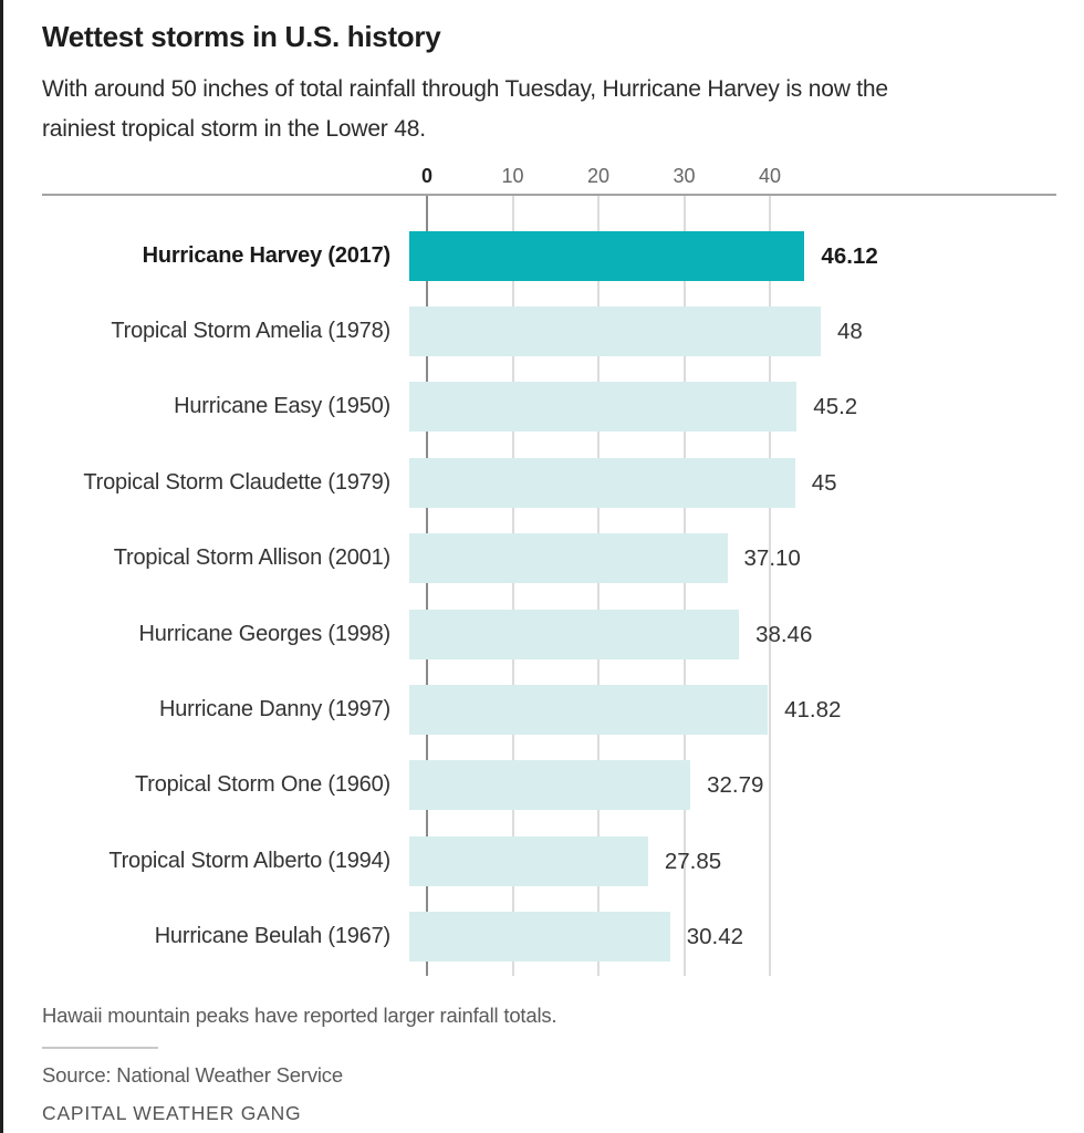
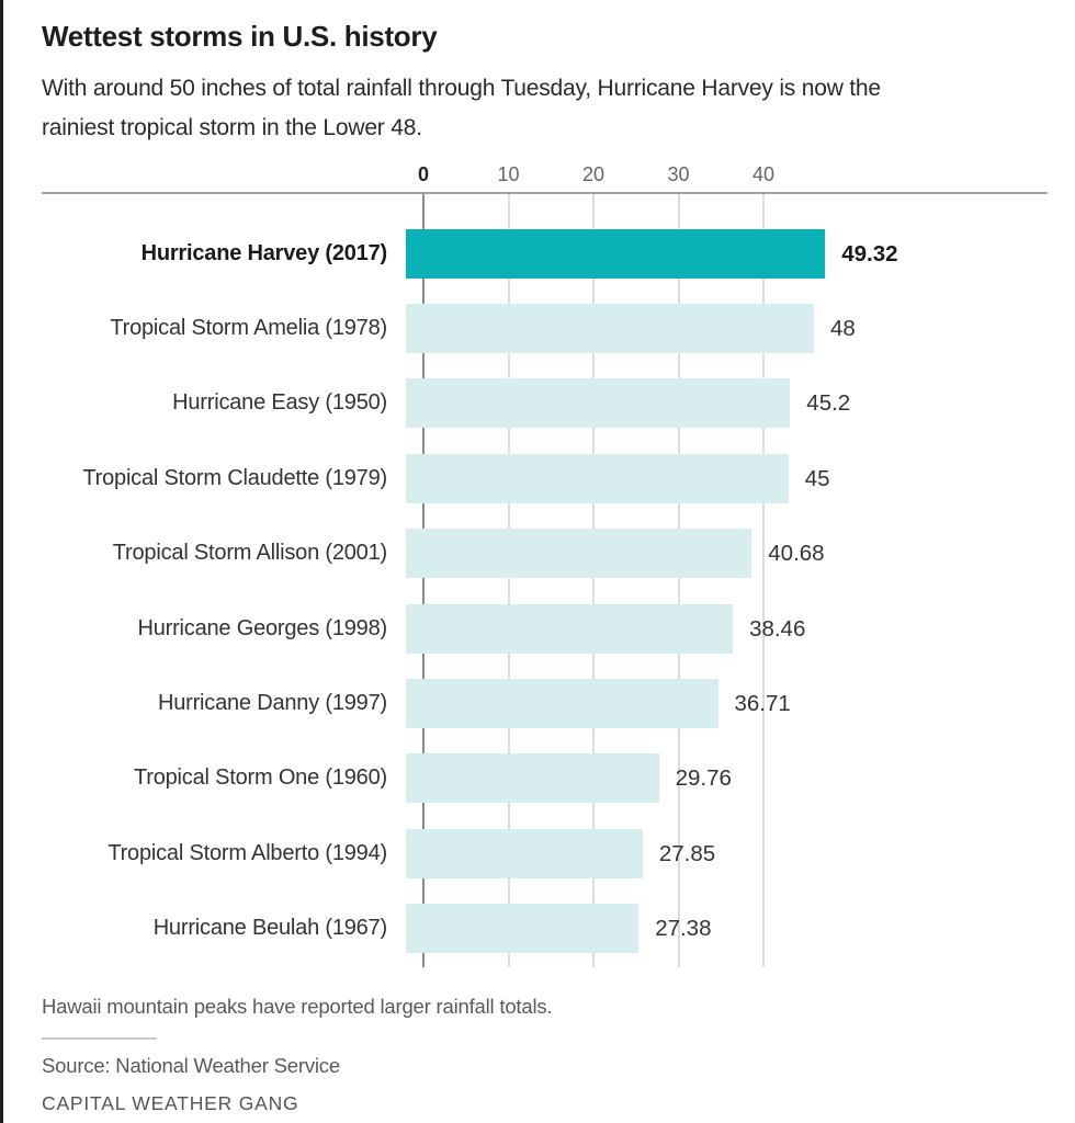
Hurricane Harvey (2017): 46.12 -> 49.32
Tropical Storm Allison (2001): 37.10 -> 40.68
Hurricane Danny (1997): 41.82 -> 36.71
Tropical Storm One (1960): 32.79 -> 29.76
Hurricane Beulah (1967): 30.42 -> 27.38
